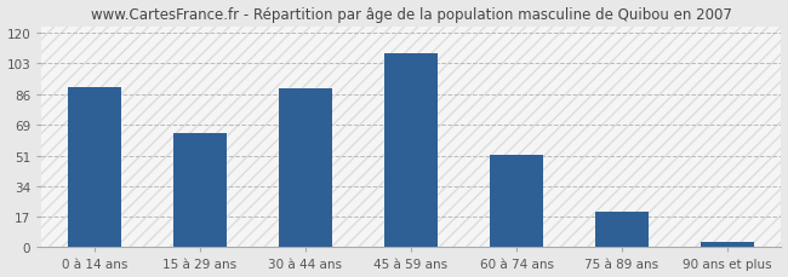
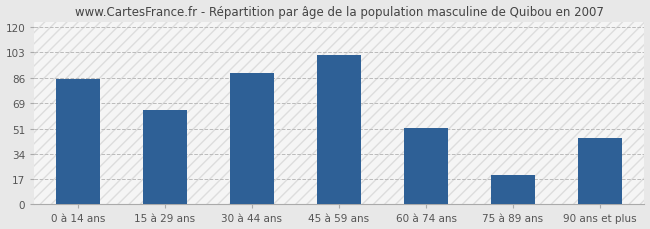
0 à 14 ans: 90 -> 85
45 à 59 ans: 109 -> 101
90 ans et plus: 3 -> 45
